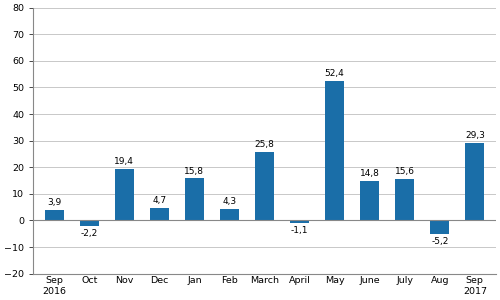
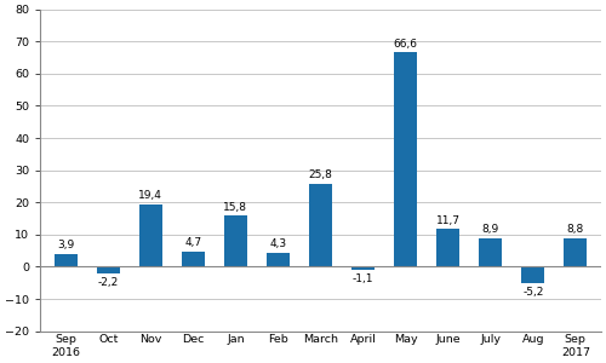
May: 52,4 -> 66,6
June: 14,8 -> 11,7
July: 15,6 -> 8,9
Sep 2017: 29,3 -> 8,8
